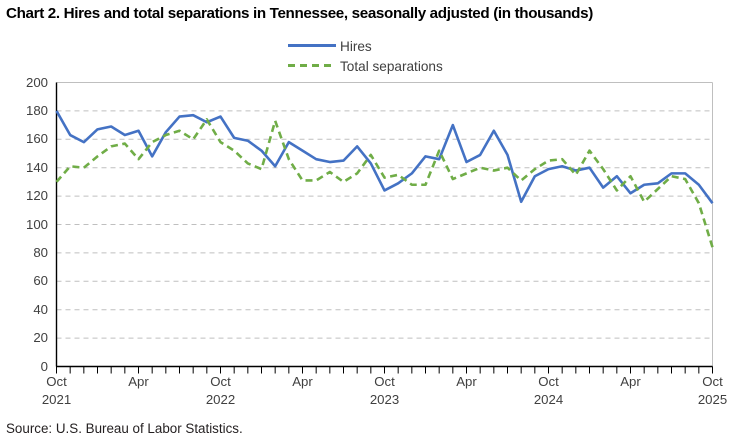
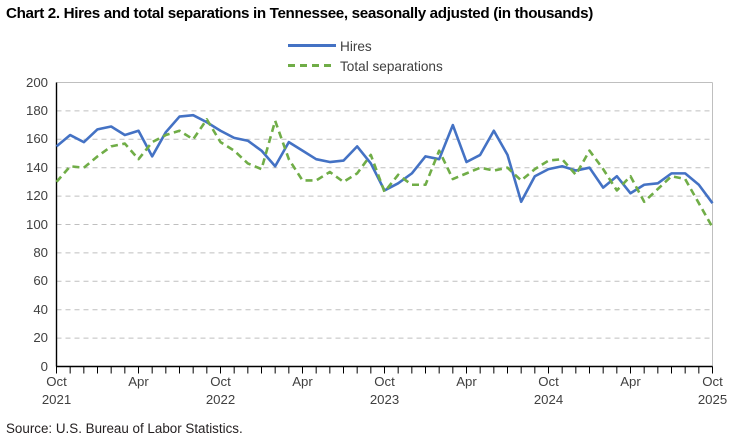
Hires/Oct 2021: 180 -> 155
Hires/Oct 2022: 176 -> 166
Total separations/Oct 2023: 133 -> 123
Total separations/Oct 2025: 84 -> 98
